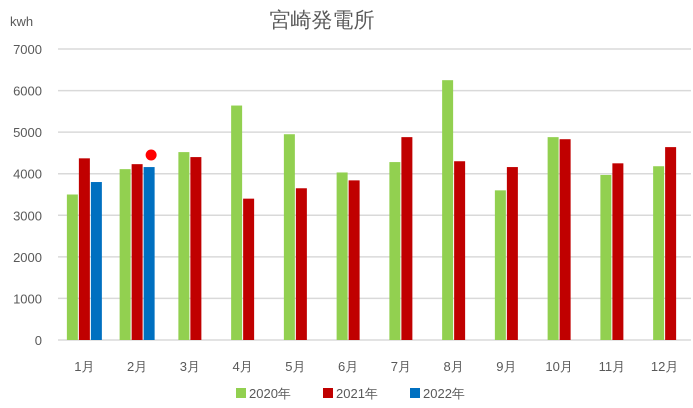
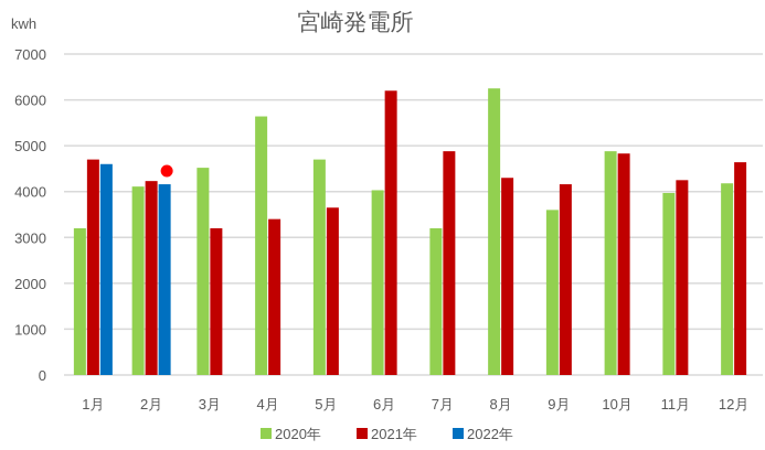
2020年/1月: 3500 -> 3200
2021年/1月: 4400 -> 4700
2022年/1月: 3800 -> 4600
2021年/3月: 4400 -> 3200
2020年/5月: 5000 -> 4700
2021年/6月: 3800 -> 6200
2020年/7月: 4300 -> 3200
